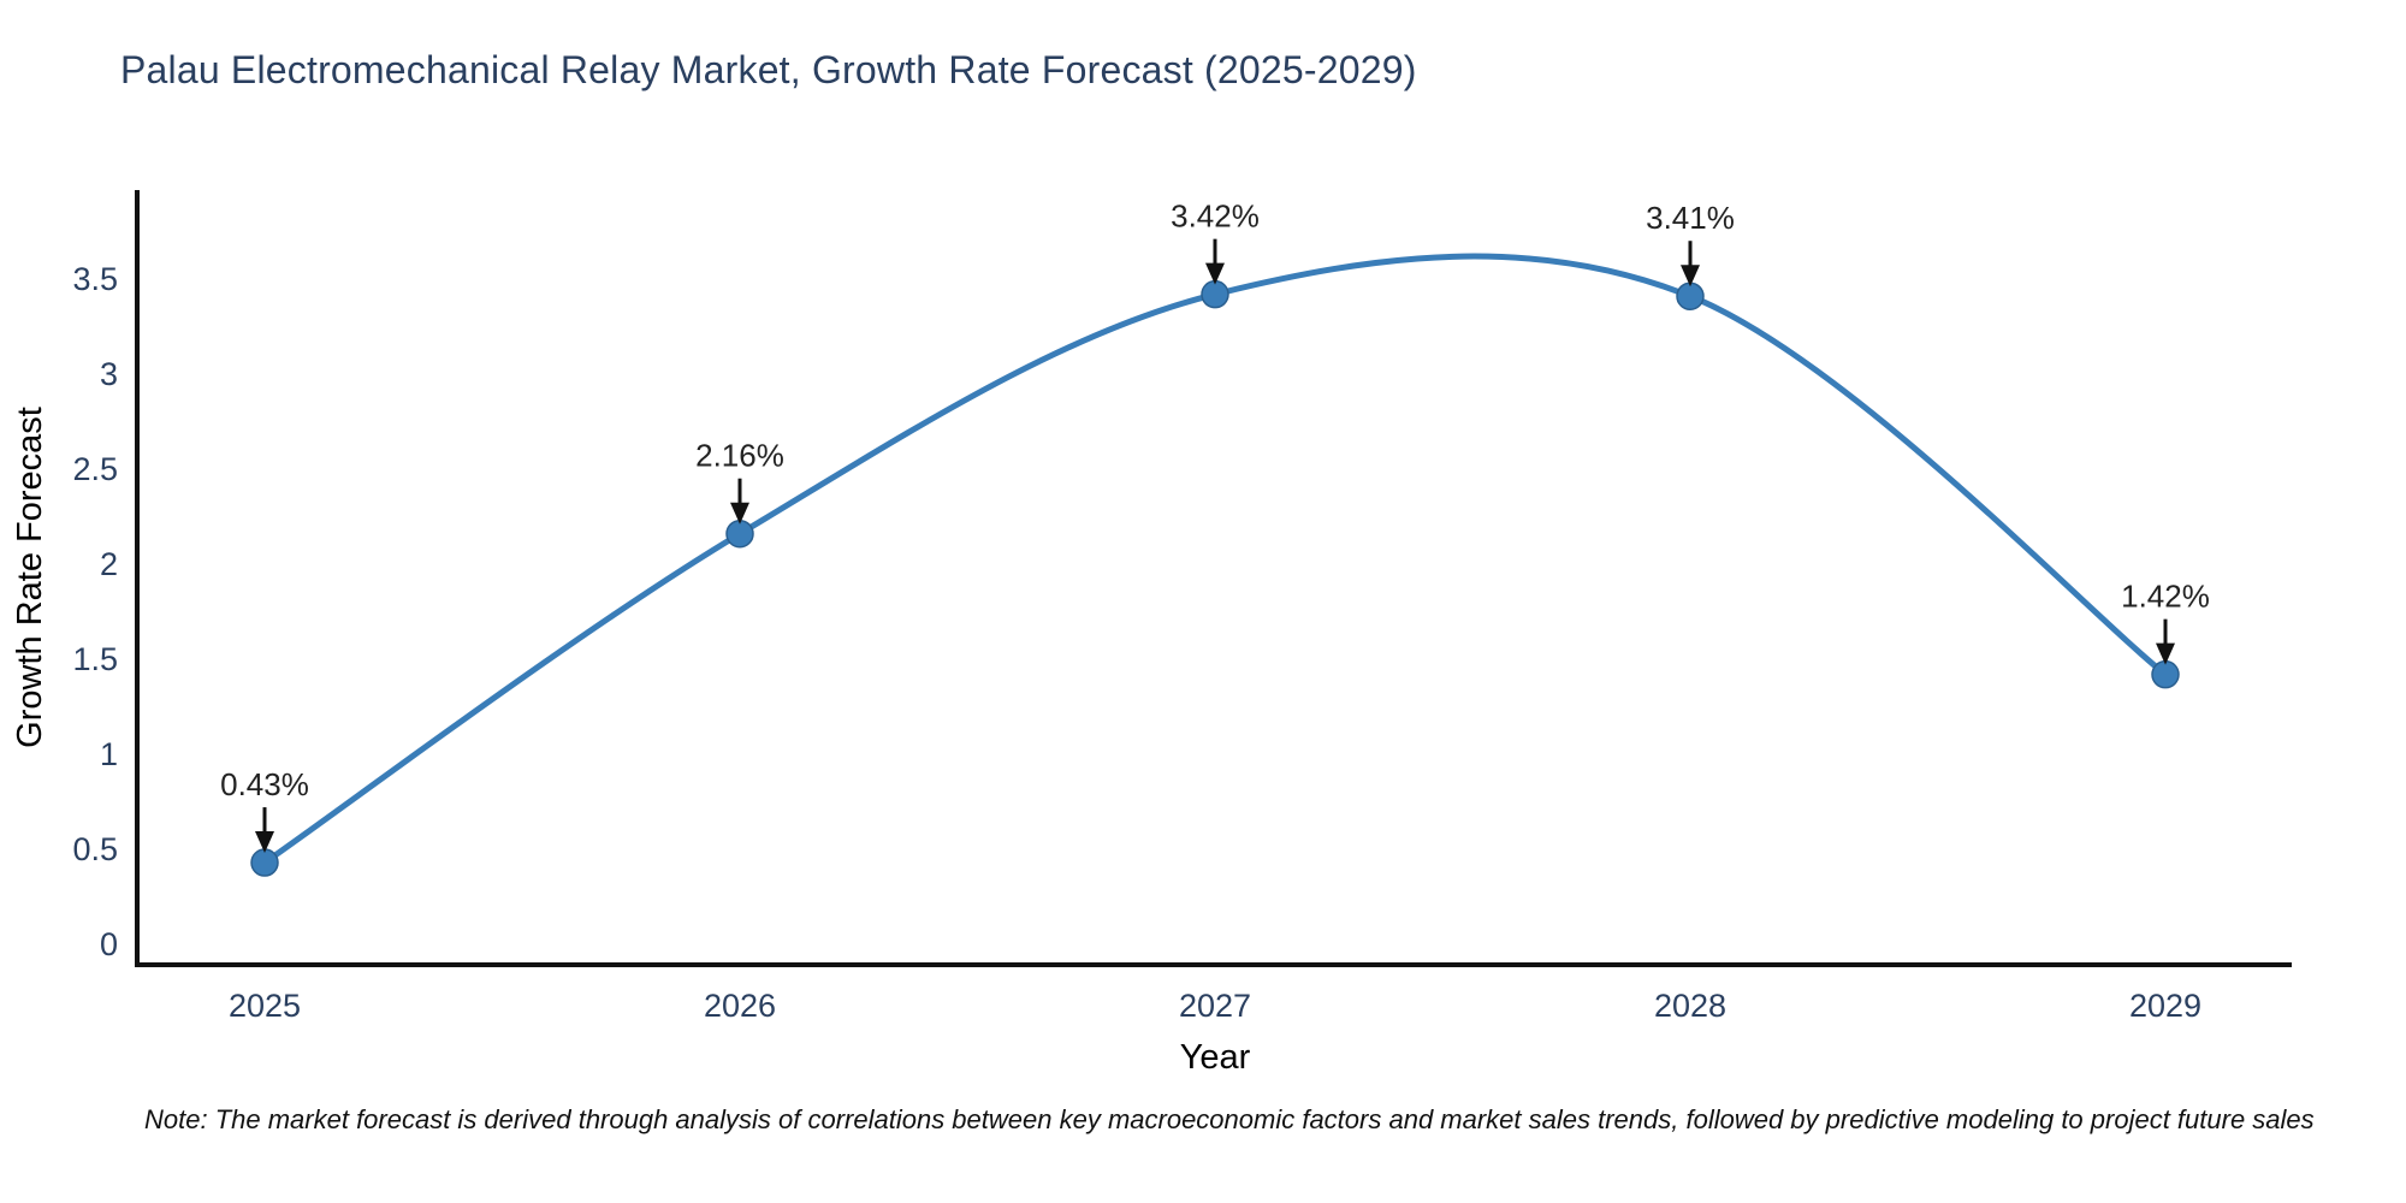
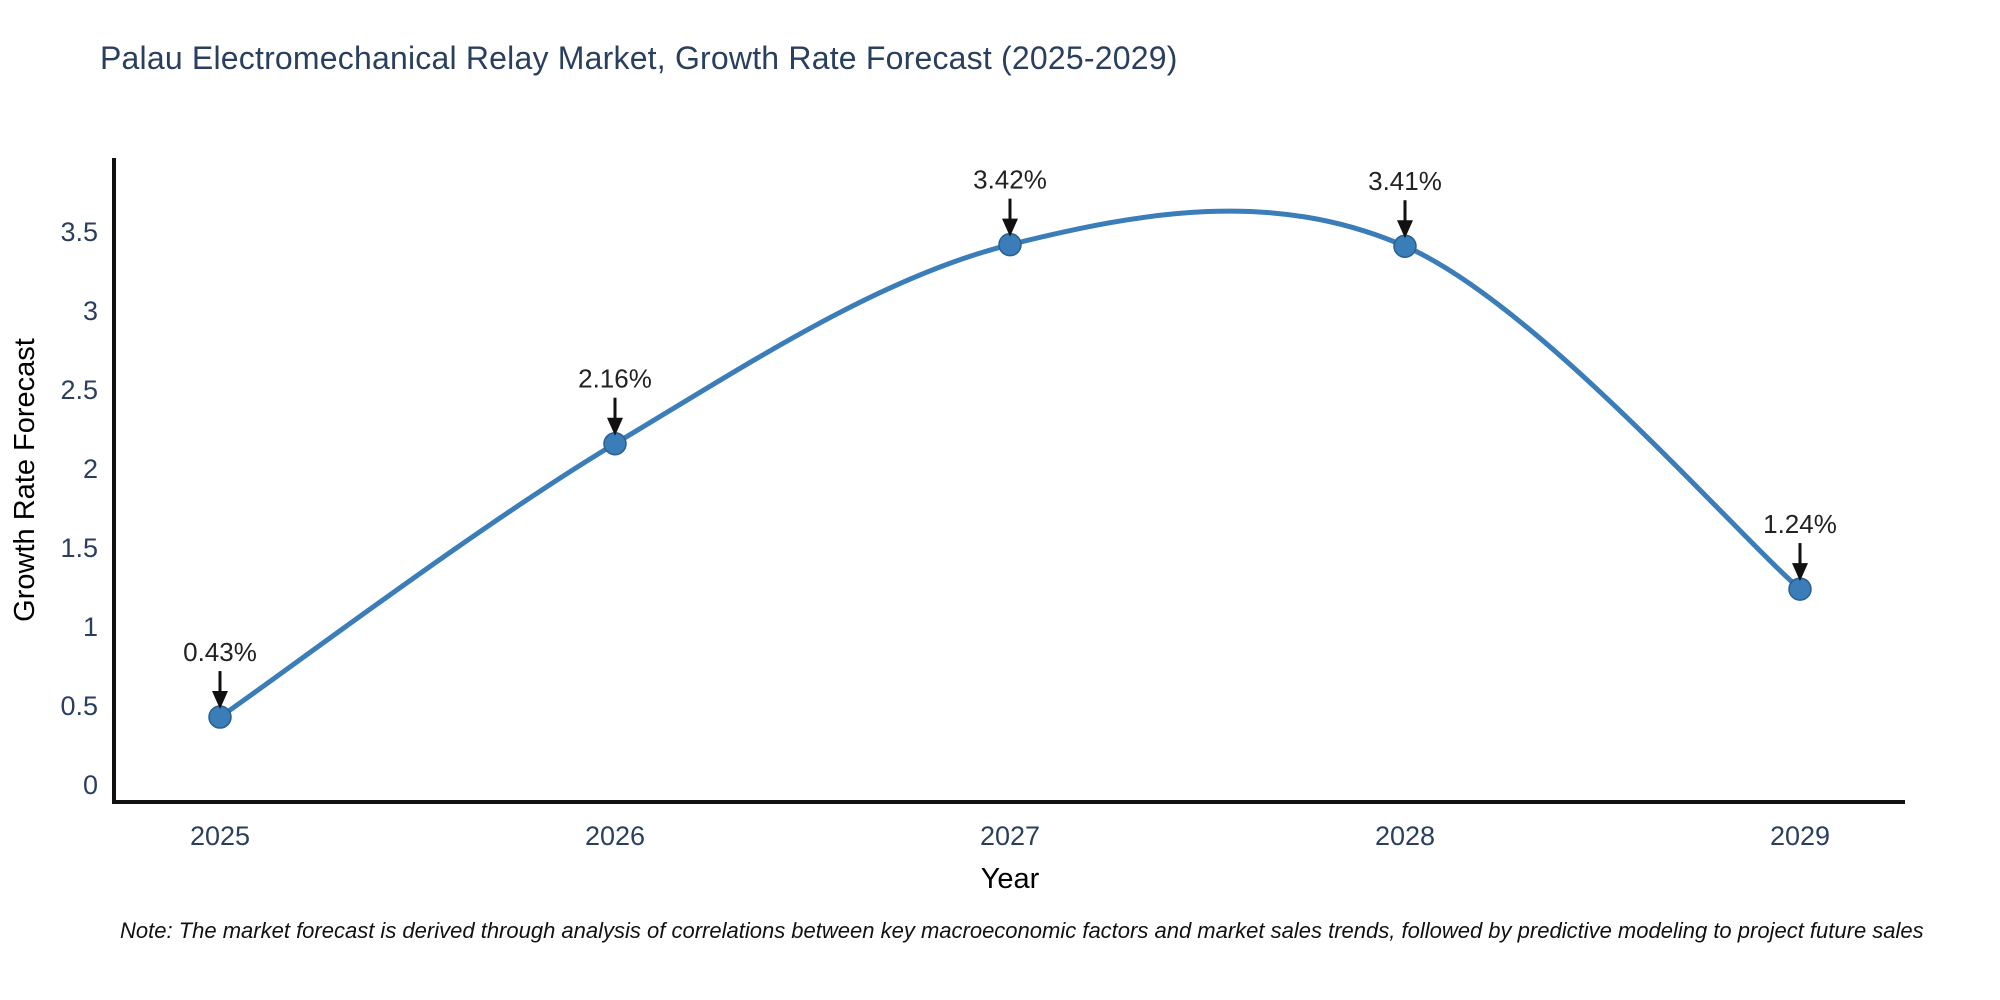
2029: 1.42% -> 1.24%
